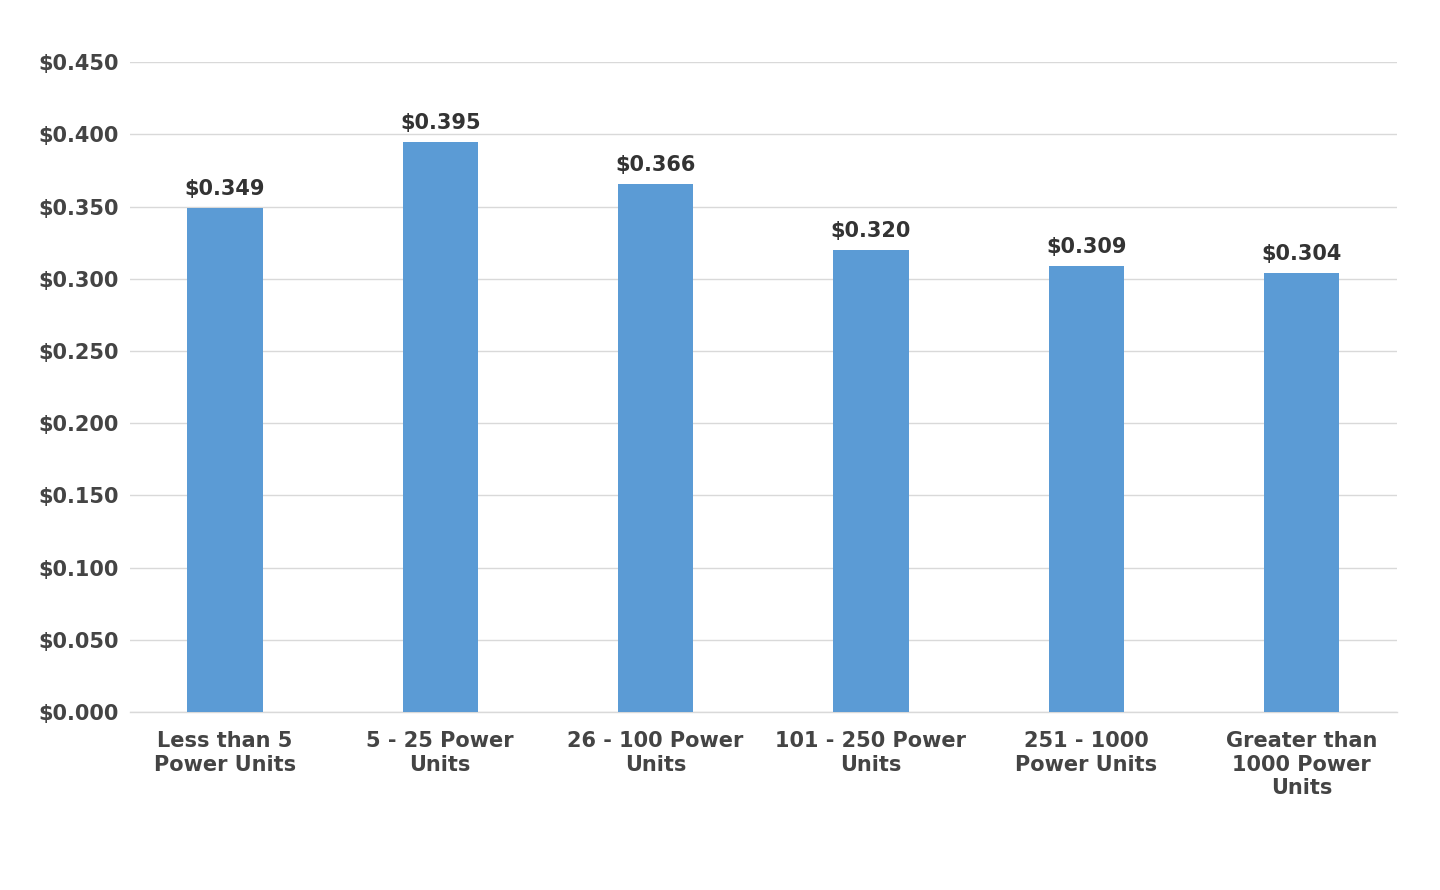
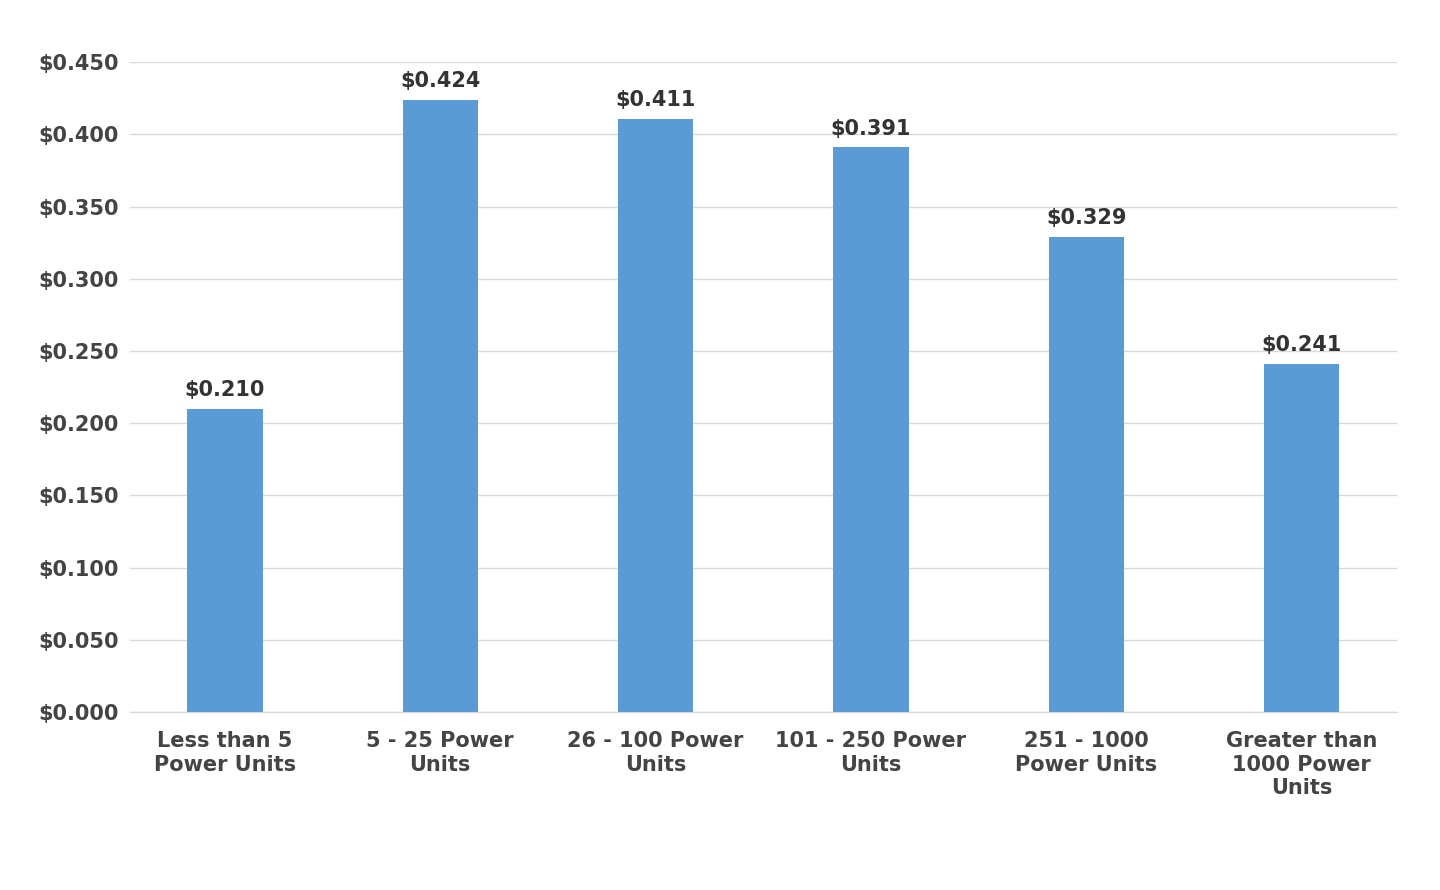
Less than 5 Power Units: $0.349 -> $0.210
5 - 25 Power Units: $0.395 -> $0.424
26 - 100 Power Units: $0.366 -> $0.411
101 - 250 Power Units: $0.320 -> $0.391
251 - 1000 Power Units: $0.309 -> $0.329
Greater than 1000 Power Units: $0.304 -> $0.241
